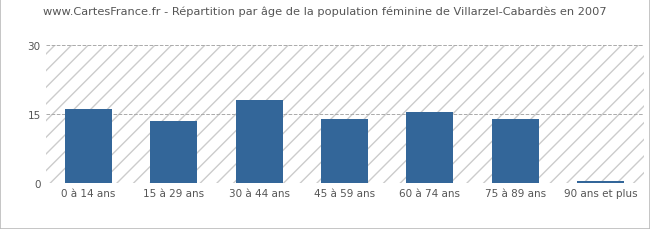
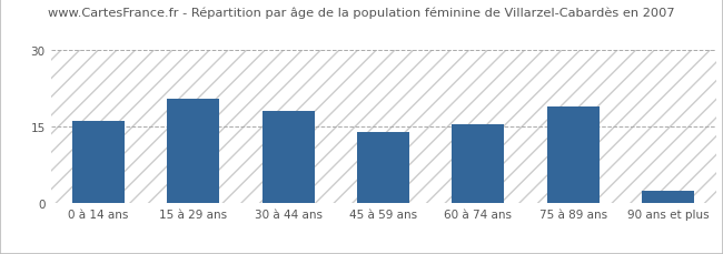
15 à 29 ans: 13.5 -> 20.5
75 à 89 ans: 14.0 -> 19.0
90 ans et plus: 0.5 -> 2.5
